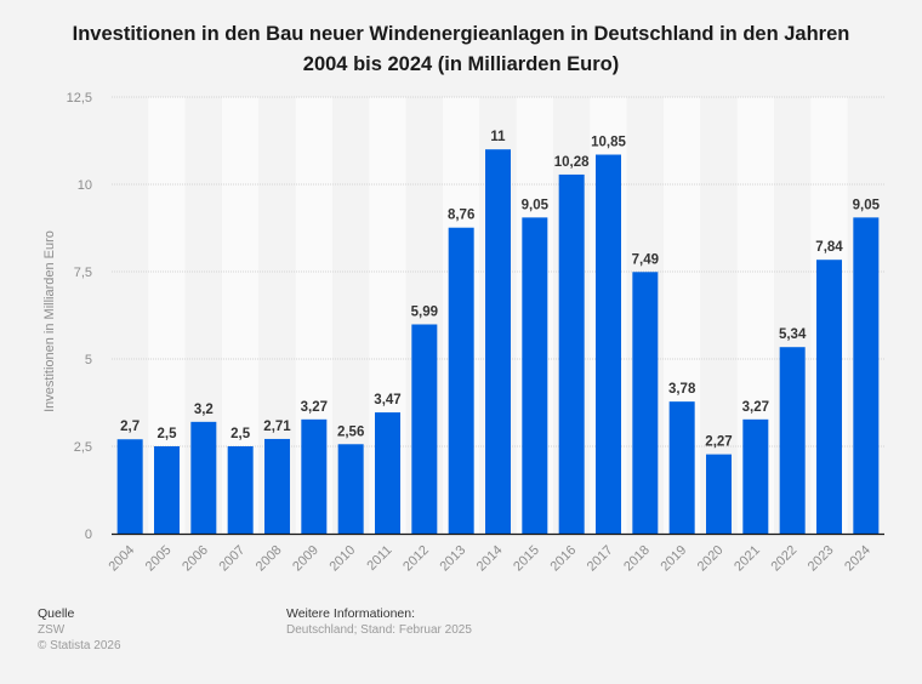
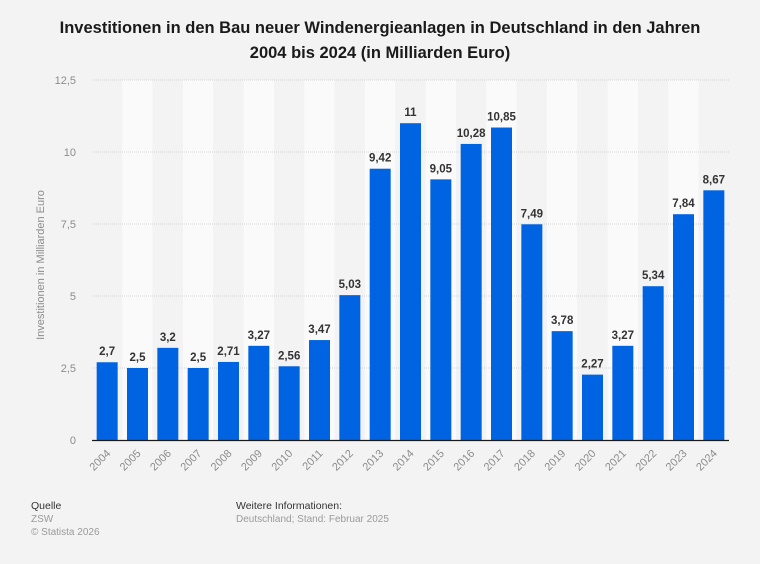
2012: 5,99 -> 5,03
2013: 8,76 -> 9,42
2024: 9,05 -> 8,67
